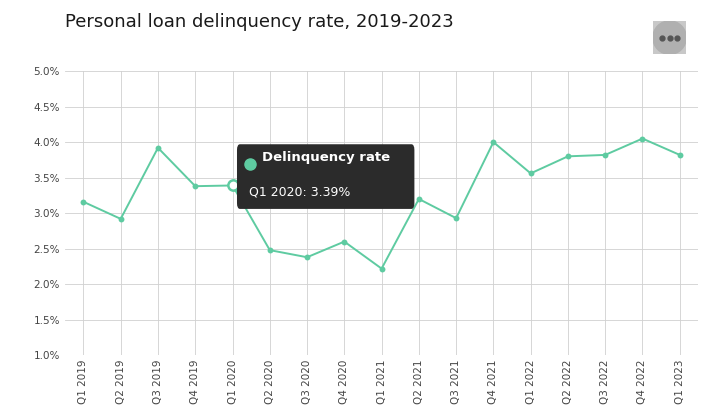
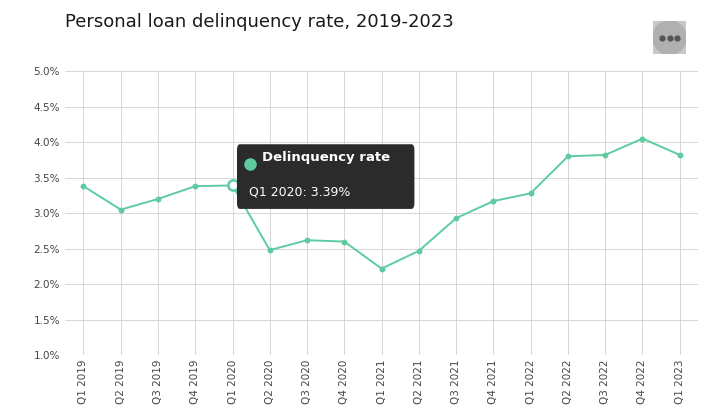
Delinquency rate/Q1 2019: 3.16% -> 3.38%
Delinquency rate/Q2 2019: 2.92% -> 3.05%
Delinquency rate/Q3 2019: 3.92% -> 3.20%
Delinquency rate/Q3 2020: 2.38% -> 2.62%
Delinquency rate/Q2 2021: 3.20% -> 2.47%
Delinquency rate/Q4 2021: 4.00% -> 3.17%
Delinquency rate/Q1 2022: 3.56% -> 3.28%
